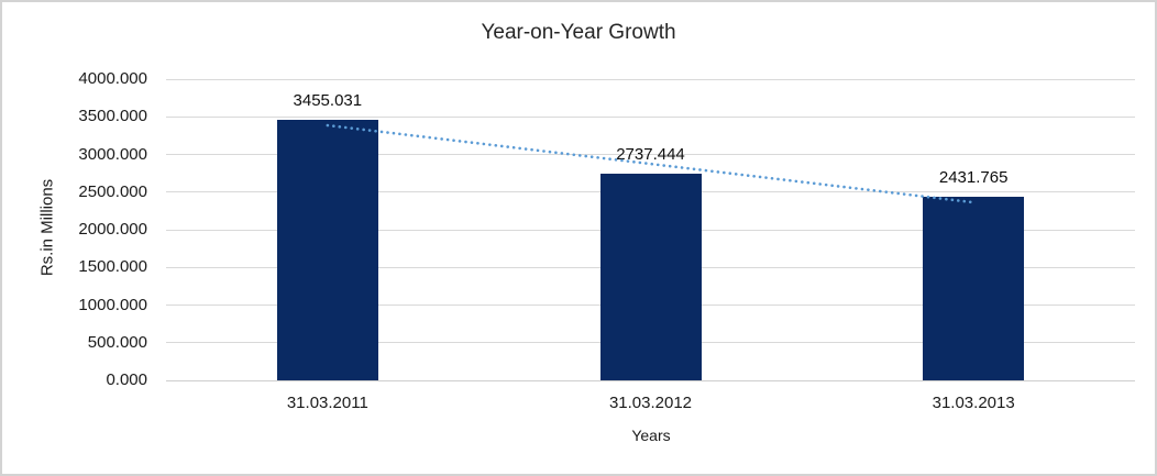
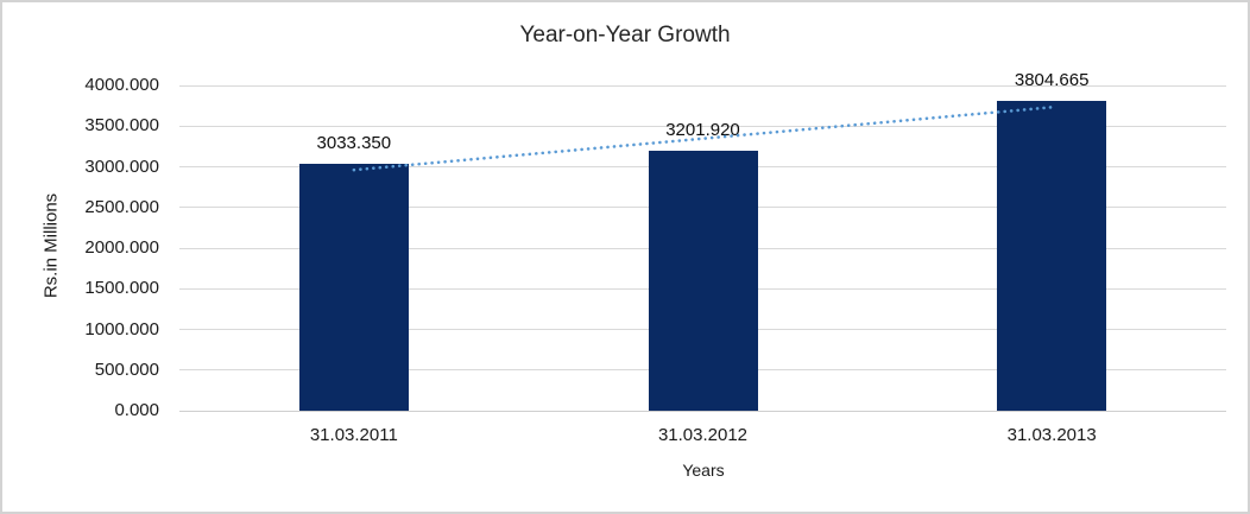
31.03.2011: 3455.031 -> 3033.350
31.03.2012: 2737.444 -> 3201.920
31.03.2013: 2431.765 -> 3804.665
